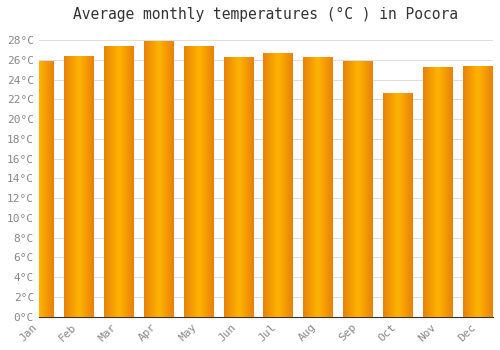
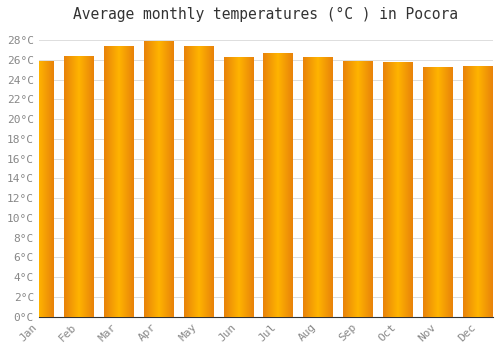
Oct: 22.6°C -> 25.7°C
